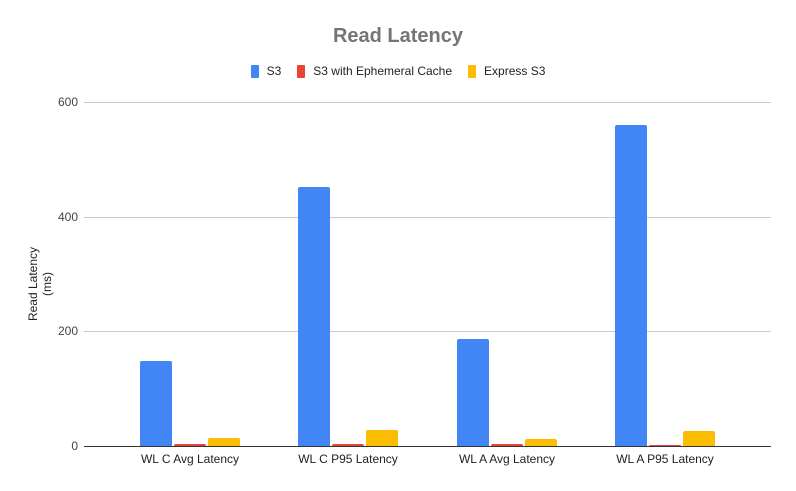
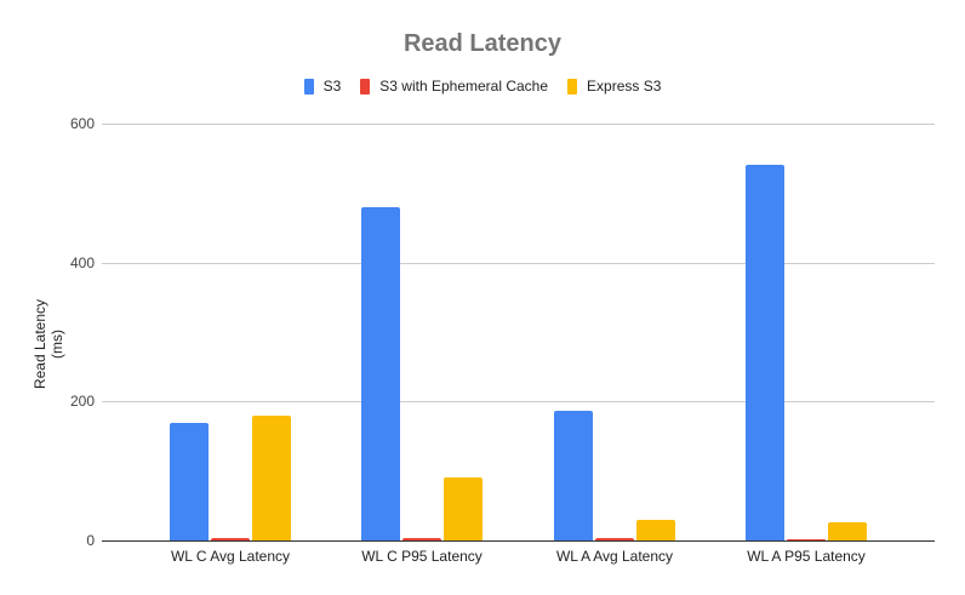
S3/WL C Avg Latency: 150 -> 170
Express S3/WL C Avg Latency: 10 -> 180
S3/WL C P95 Latency: 450 -> 480
Express S3/WL C P95 Latency: 30 -> 90
Express S3/WL A Avg Latency: 10 -> 30
S3/WL A P95 Latency: 560 -> 540
